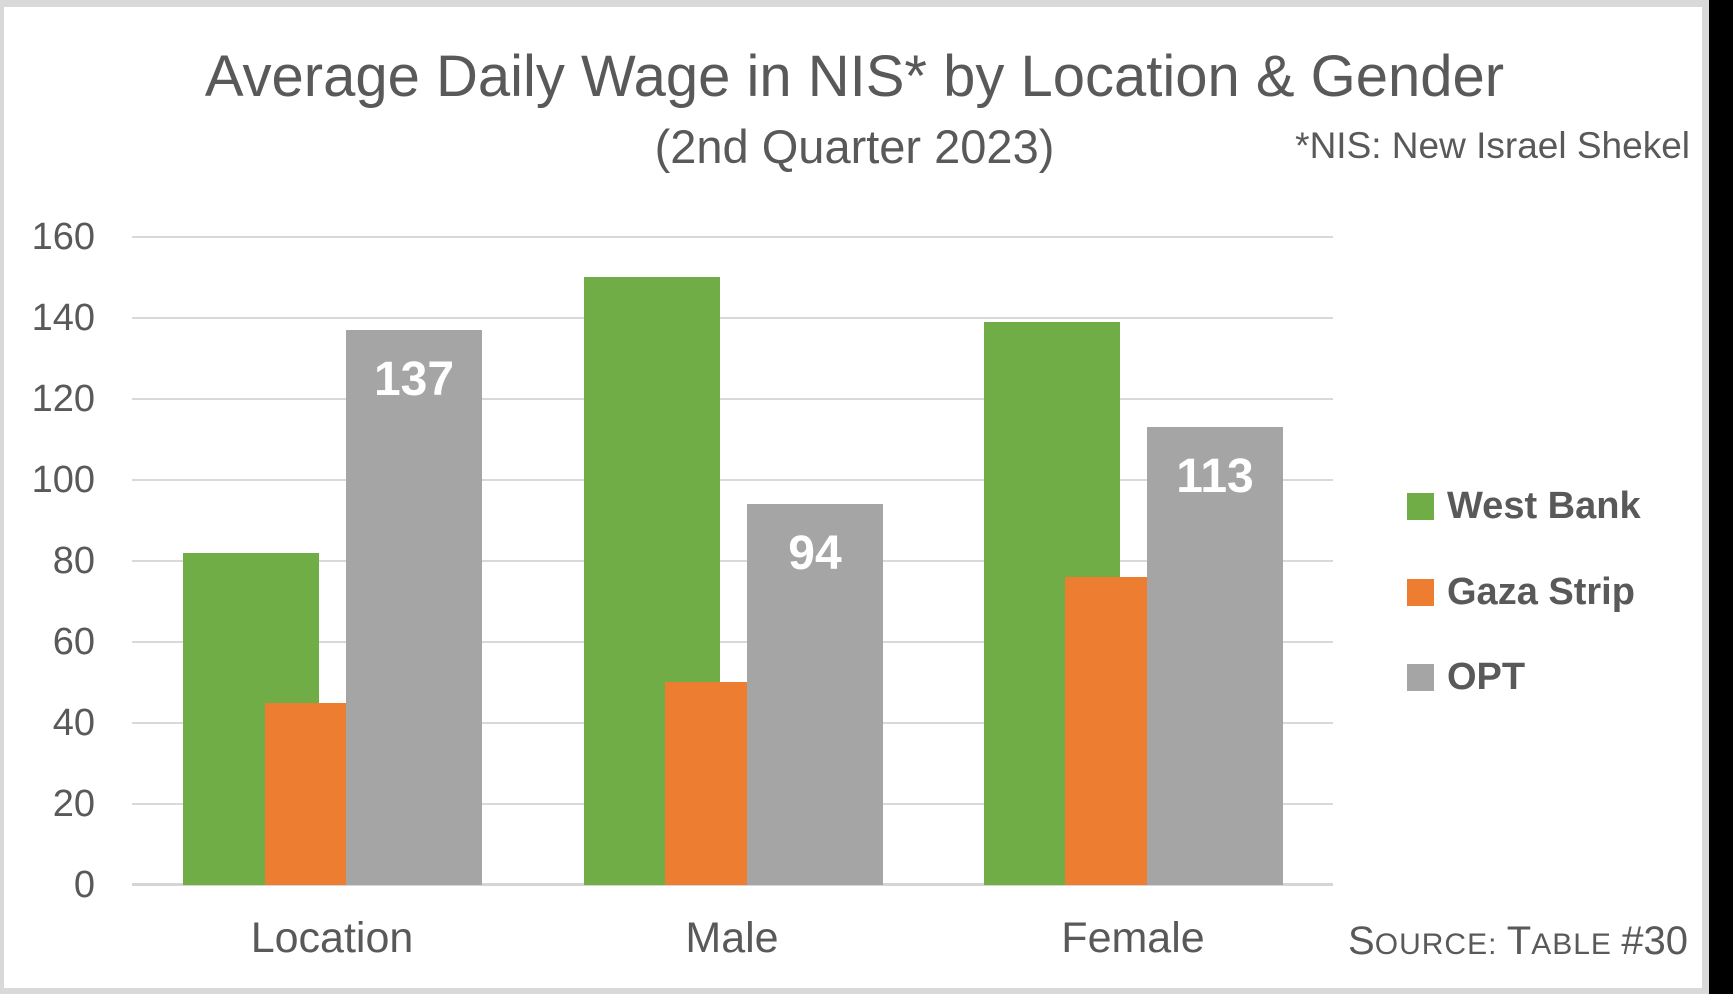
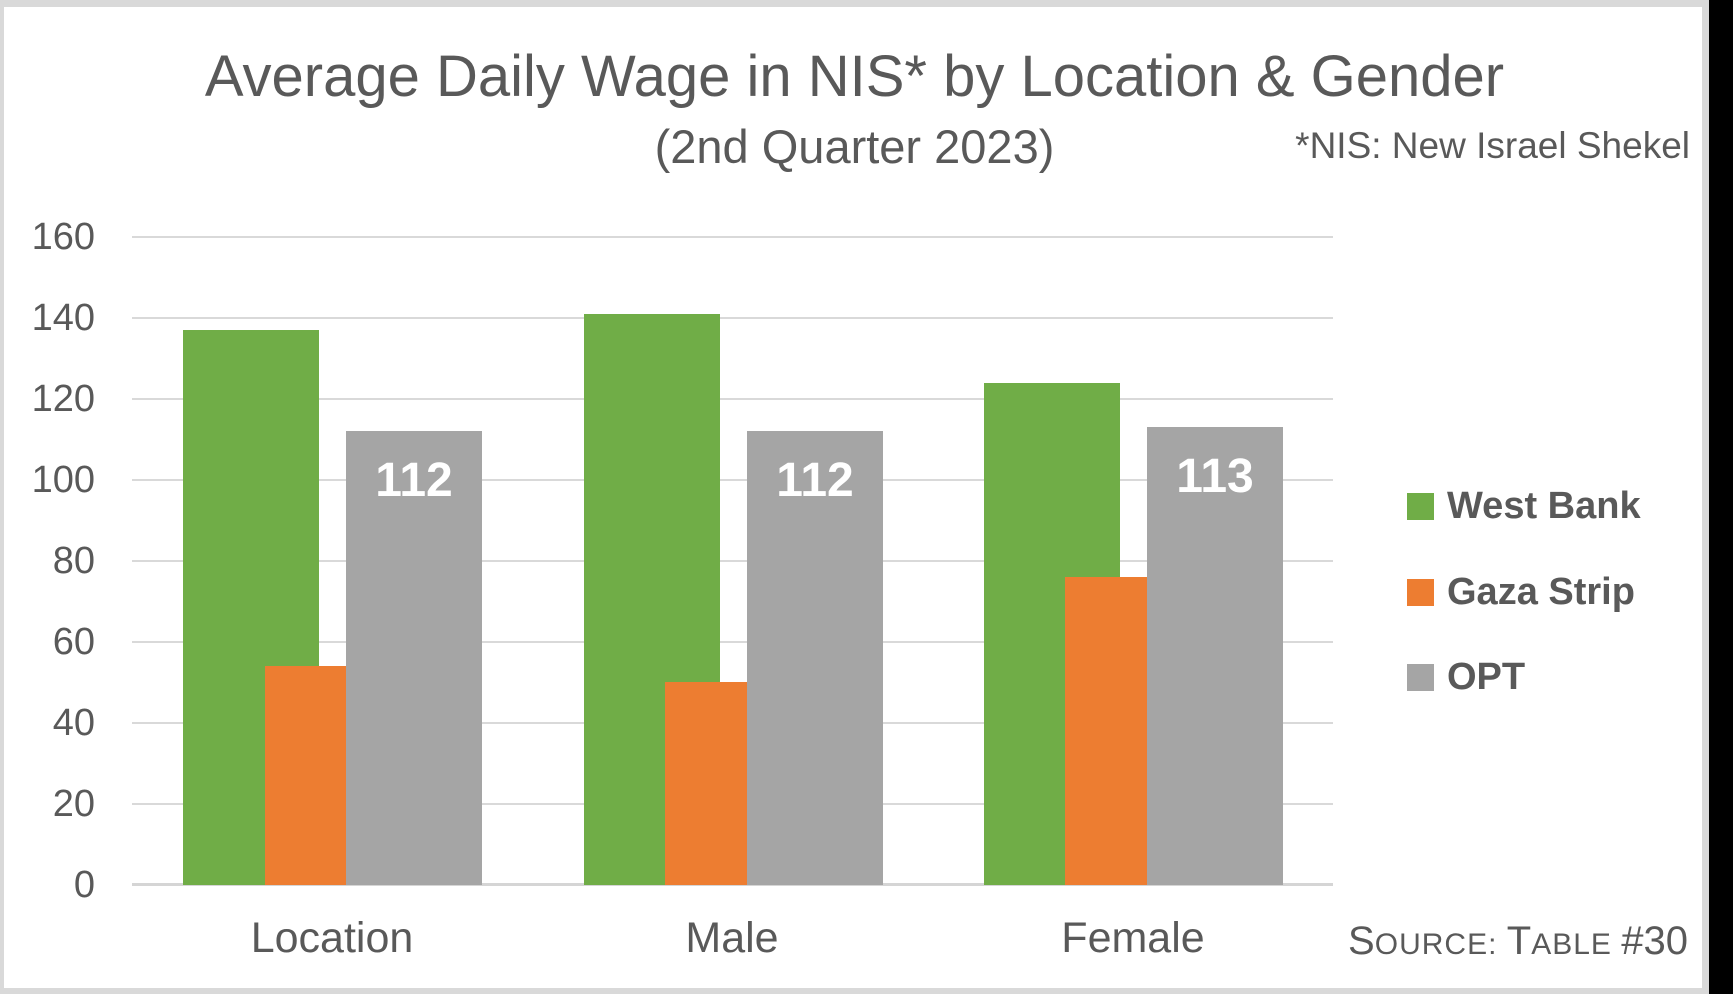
West Bank/Location: 82 -> 137
Gaza Strip/Location: 45 -> 54
OPT/Location: 137 -> 112
West Bank/Male: 150 -> 141
OPT/Male: 94 -> 112
West Bank/Female: 139 -> 124
